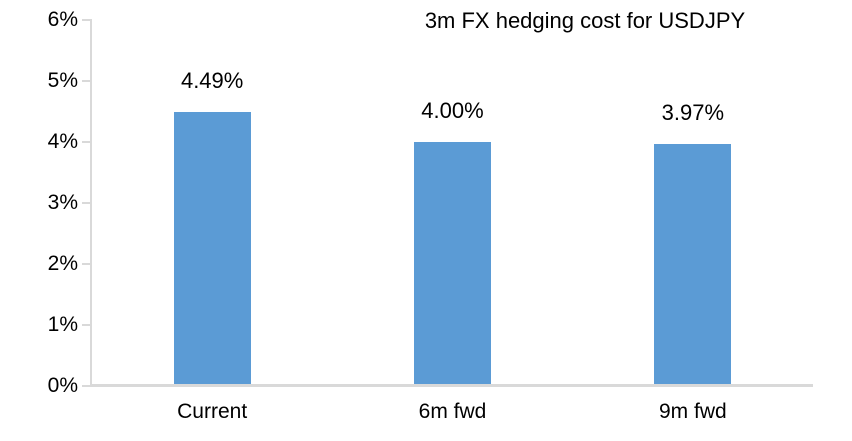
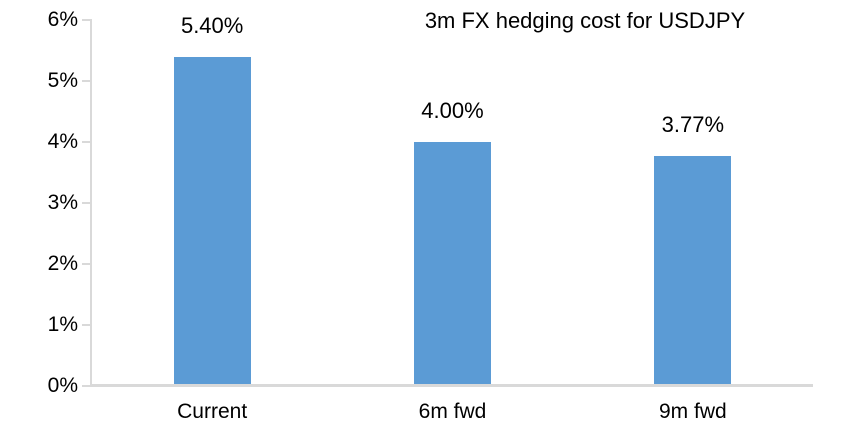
Current: 4.49% -> 5.40%
9m fwd: 3.97% -> 3.77%
